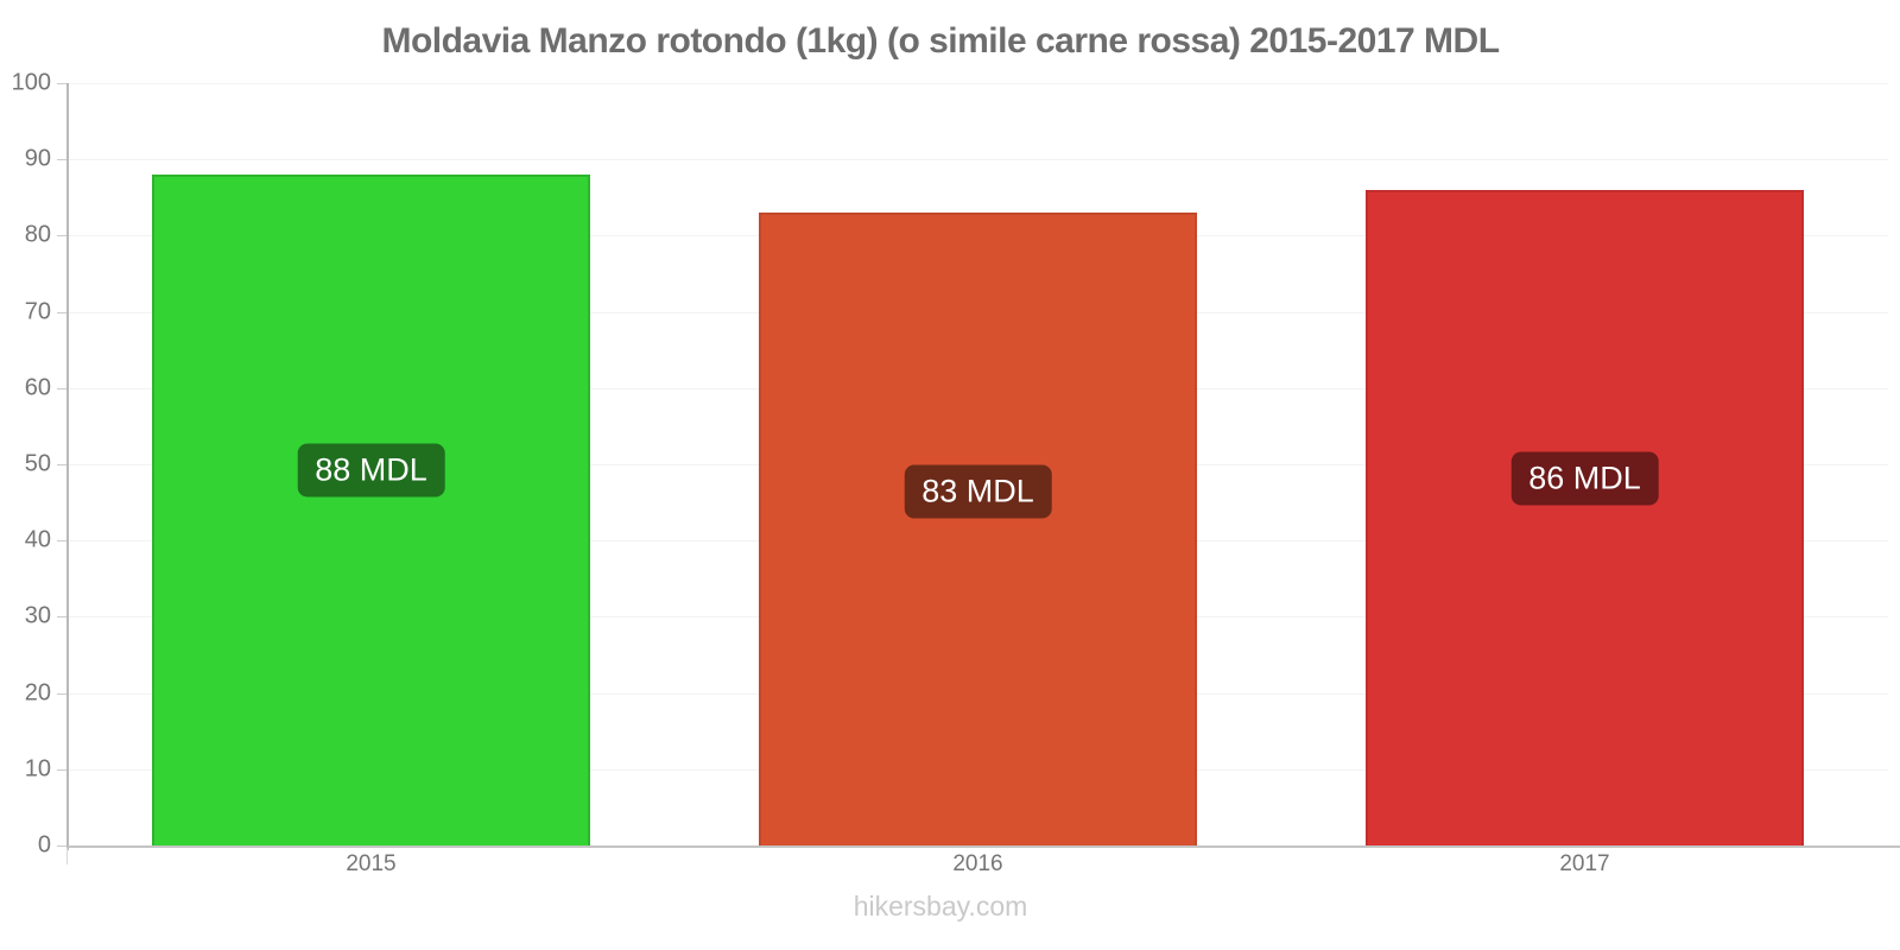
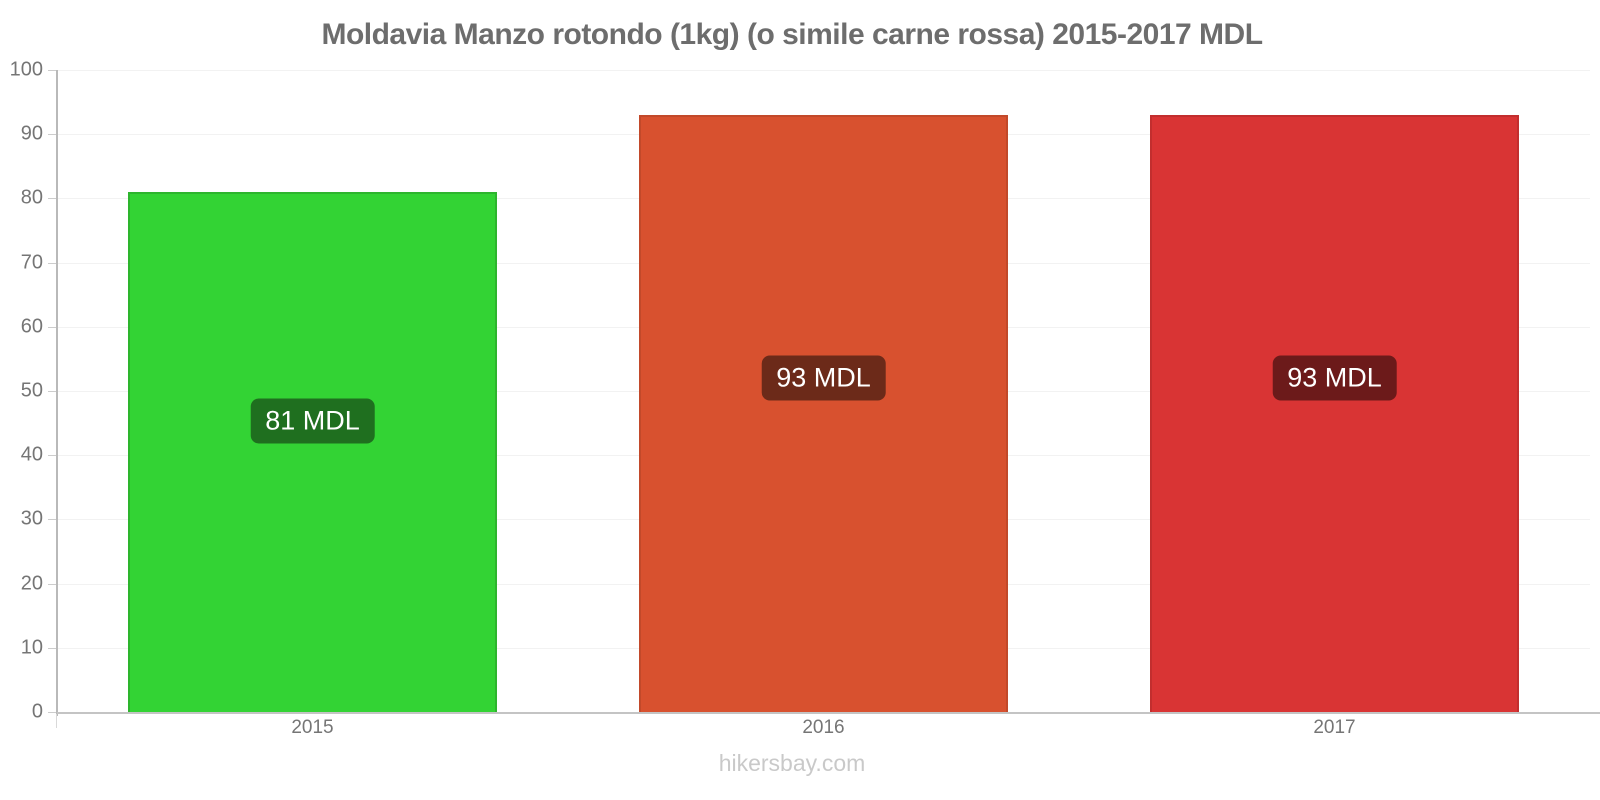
2015: 88 -> 81
2016: 83 -> 93
2017: 86 -> 93
